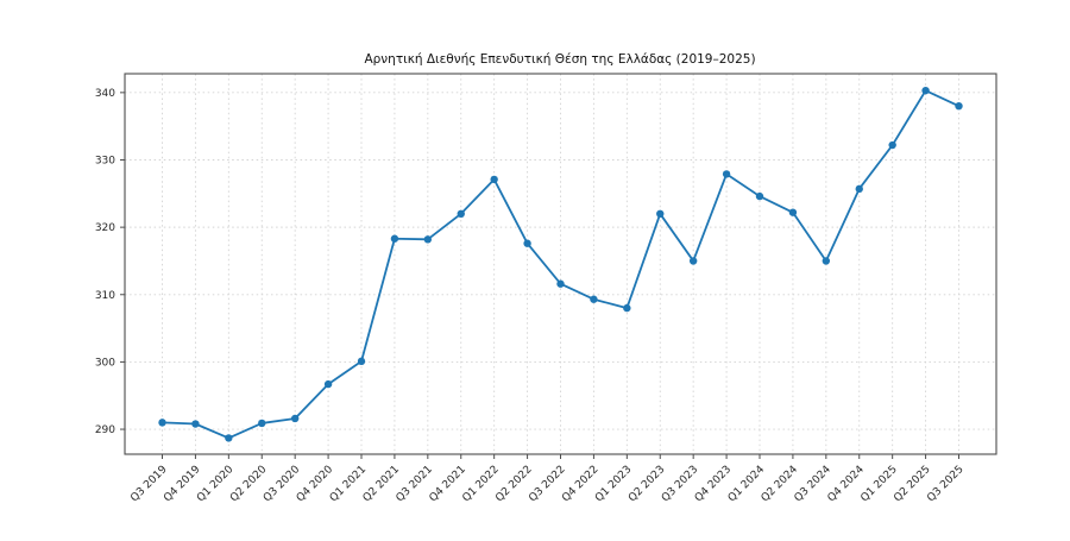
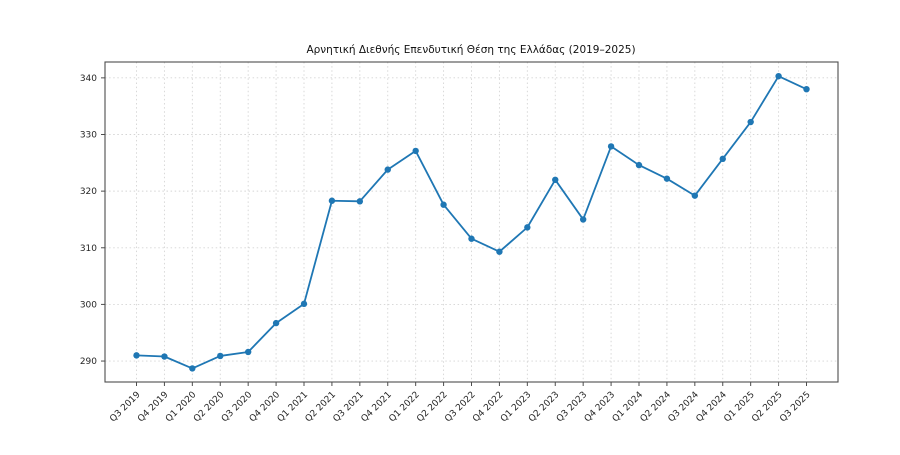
Q4 2021: 322 -> 324
Q1 2023: 308 -> 314
Q3 2024: 315 -> 319
